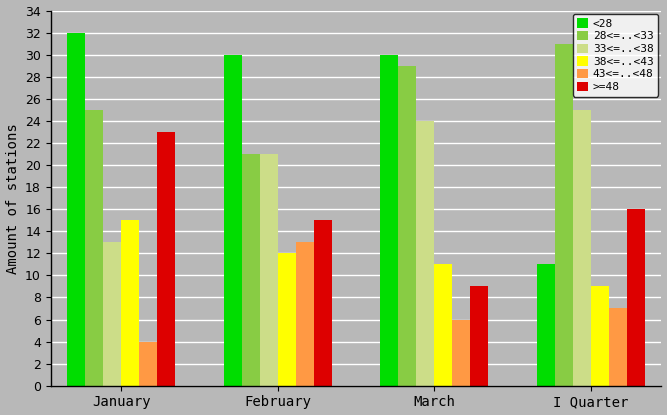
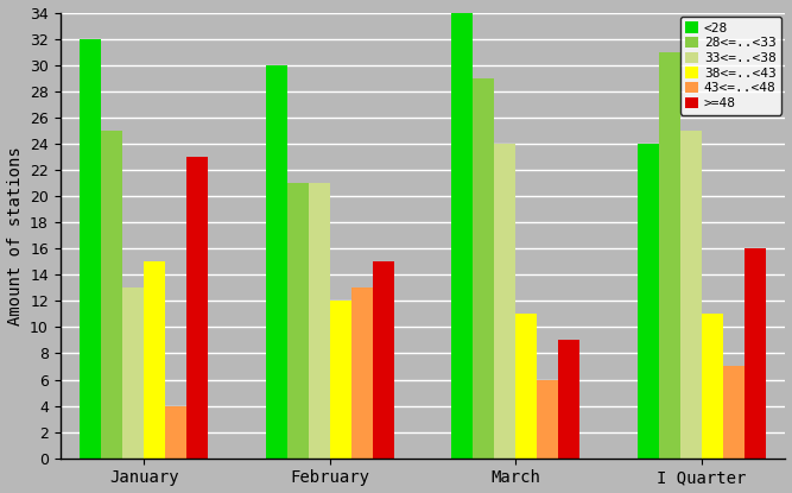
<28/March: 30 -> 34
<28/I Quarter: 11 -> 24
38<=..<43/I Quarter: 9 -> 11
